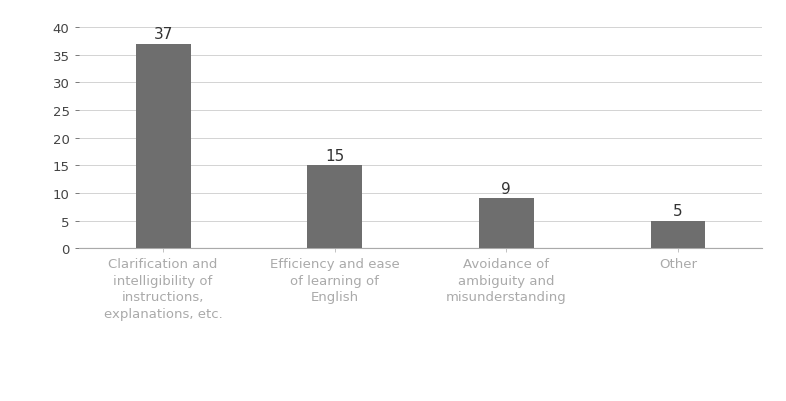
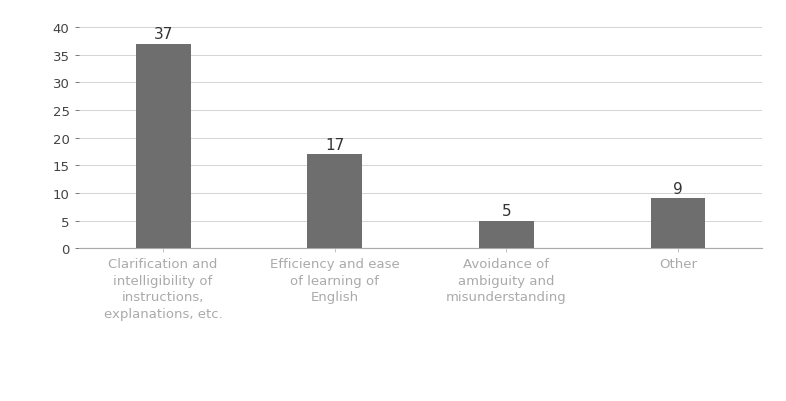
Efficiency and ease of learning of English: 15 -> 17
Avoidance of ambiguity and misunderstanding: 9 -> 5
Other: 5 -> 9
